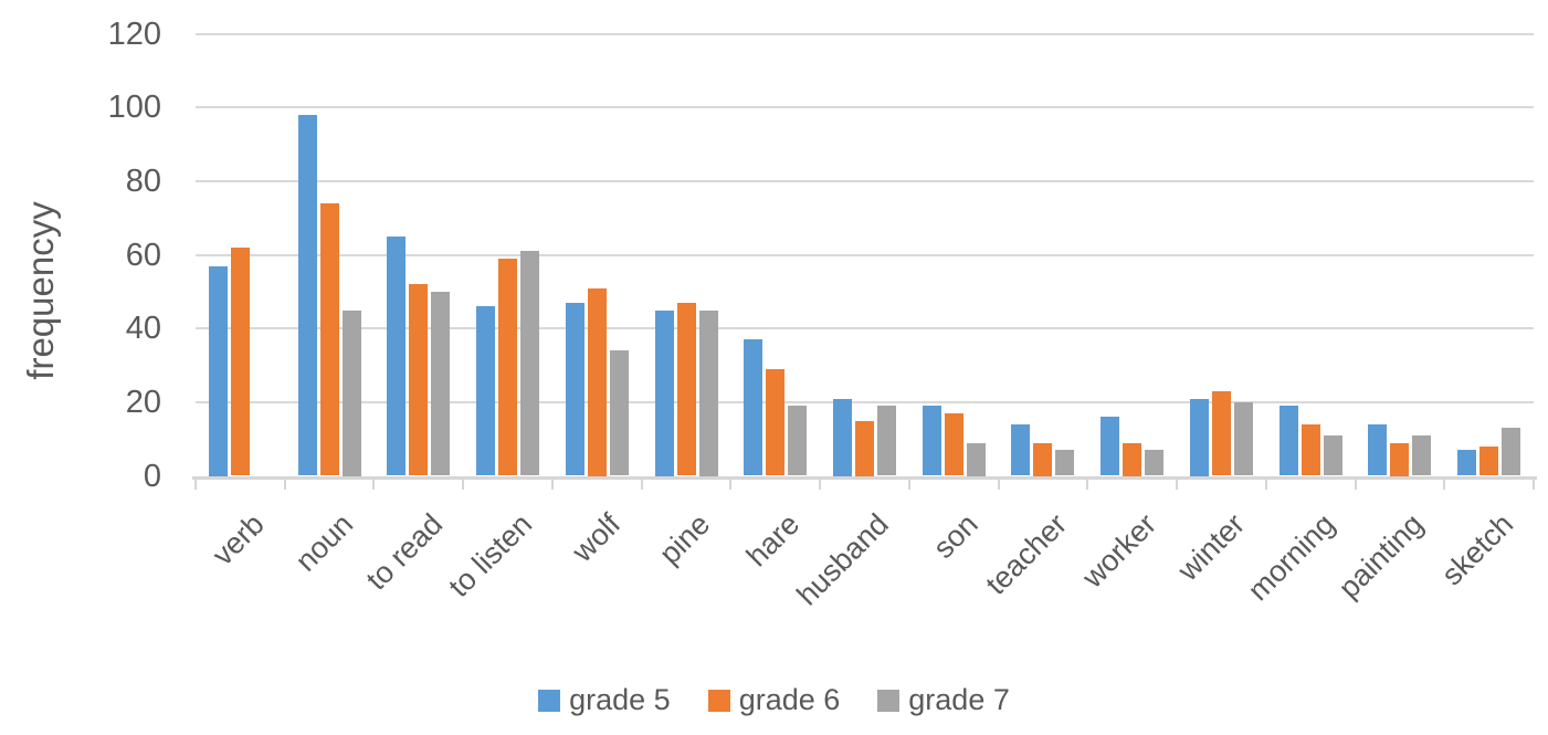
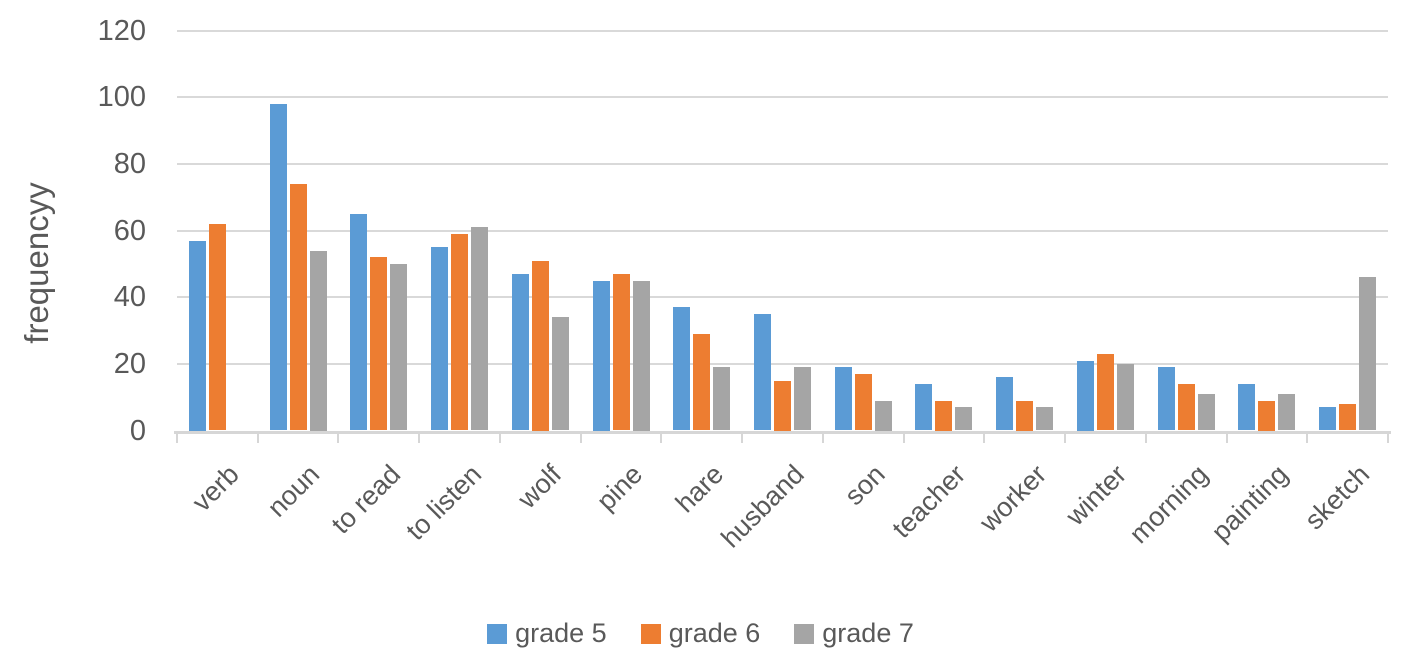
grade 7/noun: 45 -> 54
grade 5/to listen: 46 -> 55
grade 5/husband: 21 -> 35
grade 7/sketch: 13 -> 46
